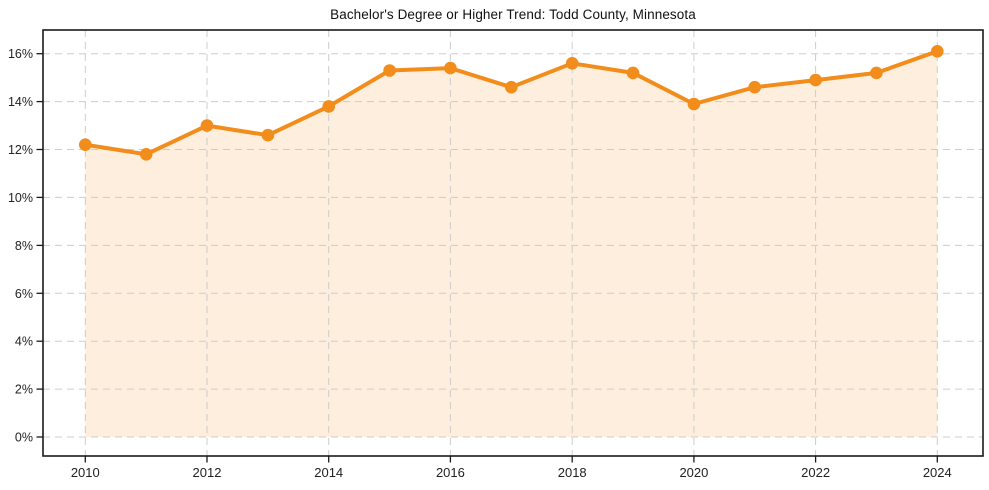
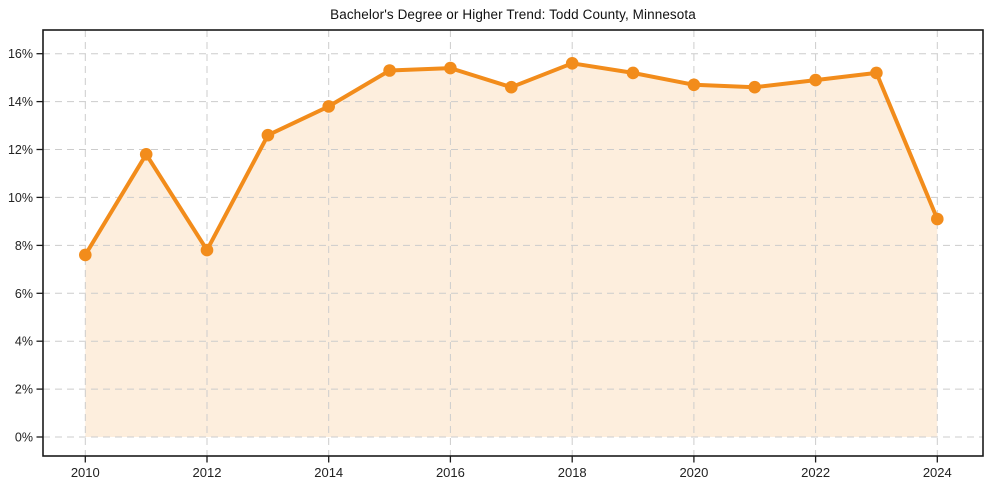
2010: 12.2% -> 7.6%
2012: 13.0% -> 7.8%
2020: 13.9% -> 14.7%
2024: 16.1% -> 9.1%
